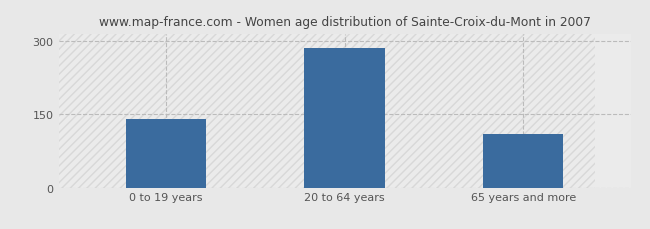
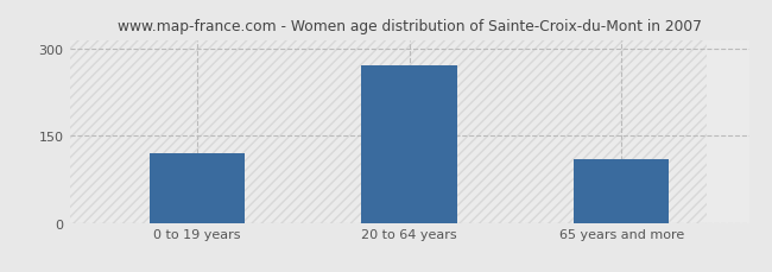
0 to 19 years: 140 -> 120
20 to 64 years: 285 -> 271
